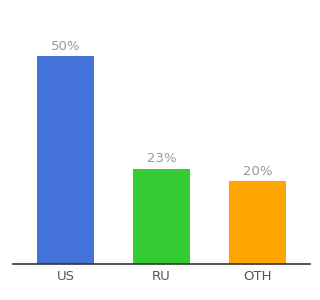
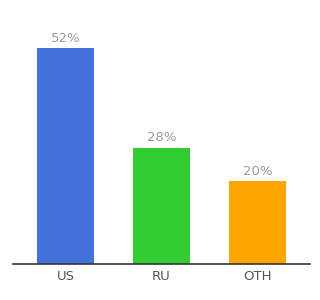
US: 50% -> 52%
RU: 23% -> 28%
